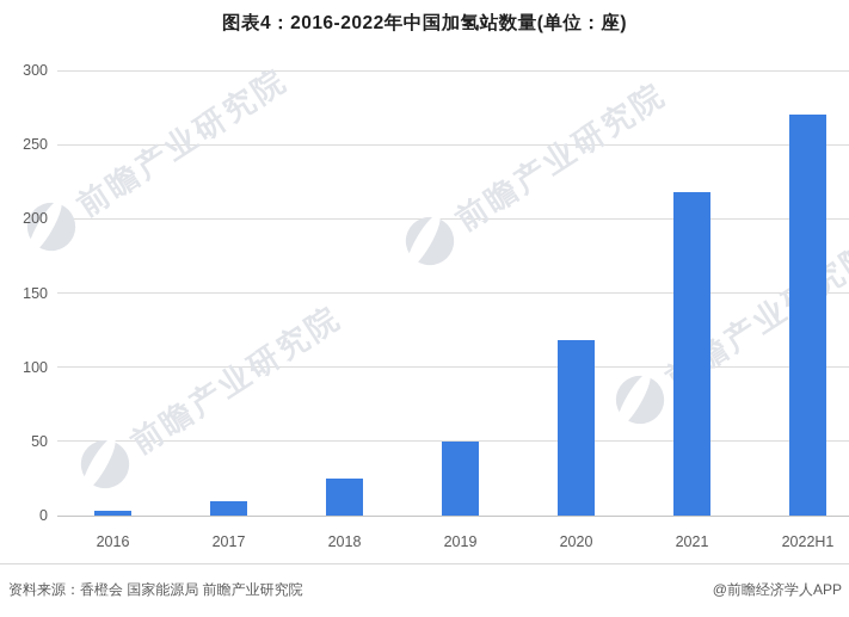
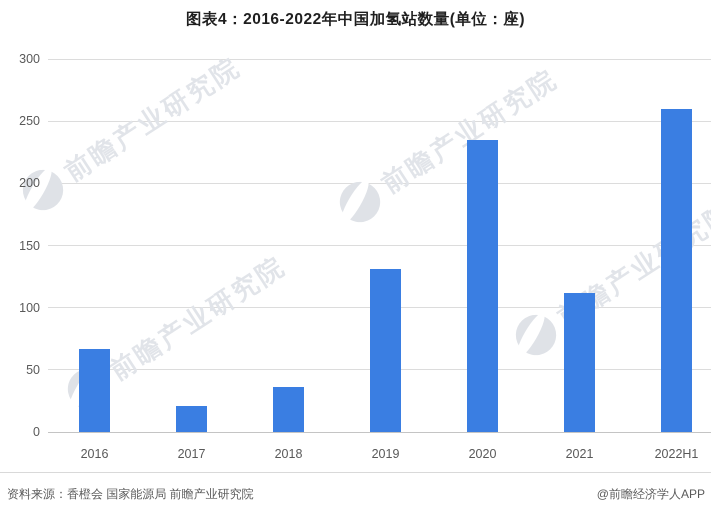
2016: 3 -> 67
2017: 10 -> 21
2018: 25 -> 36
2019: 50 -> 131
2020: 118 -> 235
2021: 218 -> 112
2022H1: 270 -> 260
